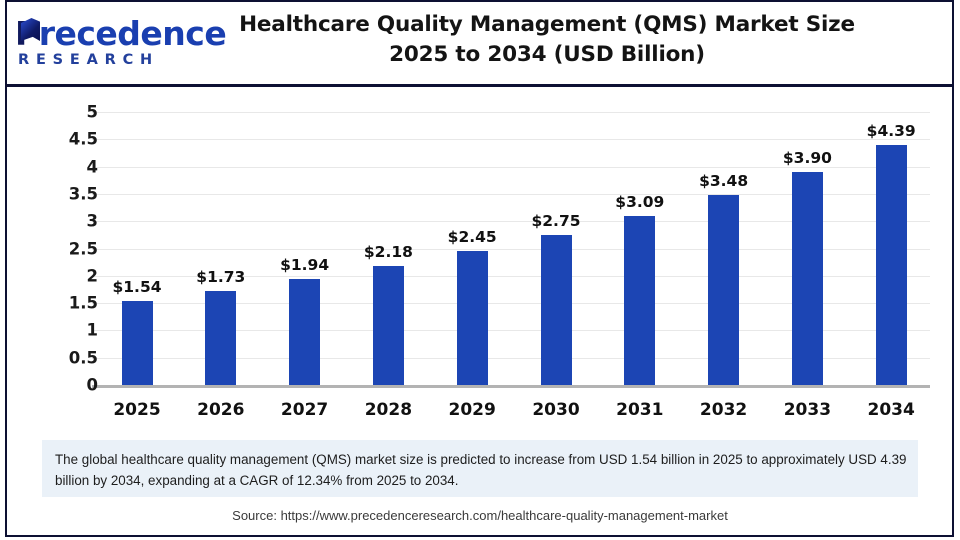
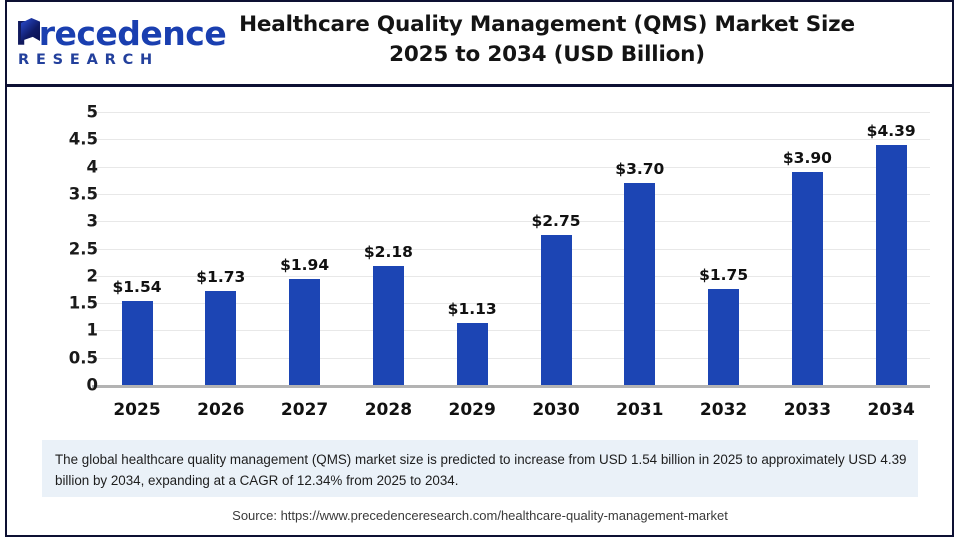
2029: $2.45 -> $1.13
2031: $3.09 -> $3.70
2032: $3.48 -> $1.75
